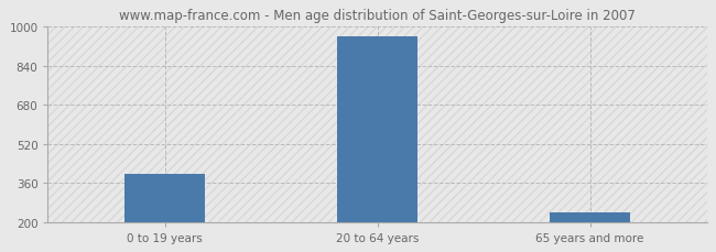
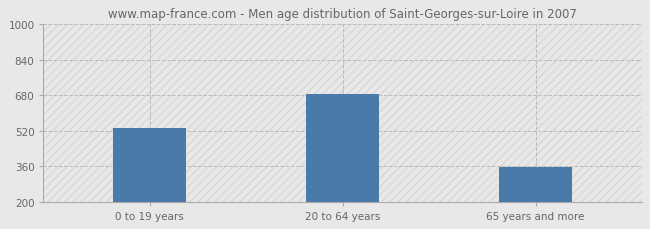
0 to 19 years: 395 -> 530
20 to 64 years: 960 -> 685
65 years and more: 240 -> 355
